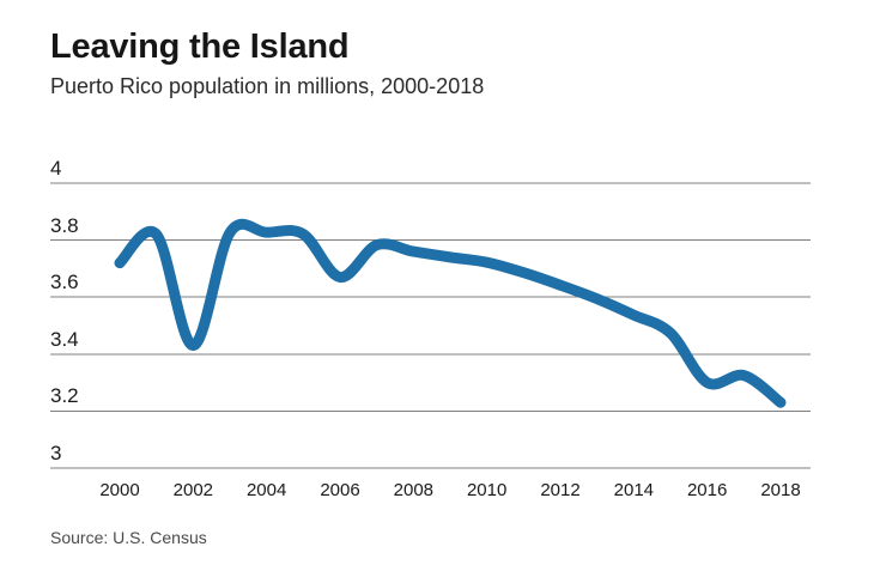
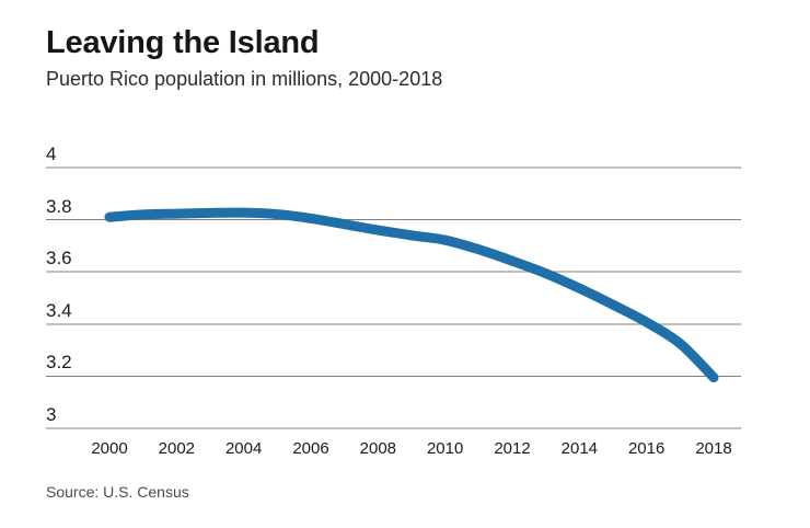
2000: 3.72 -> 3.81
2002: 3.43 -> 3.82
2006: 3.67 -> 3.81
2016: 3.30 -> 3.41
2018: 3.23 -> 3.19
